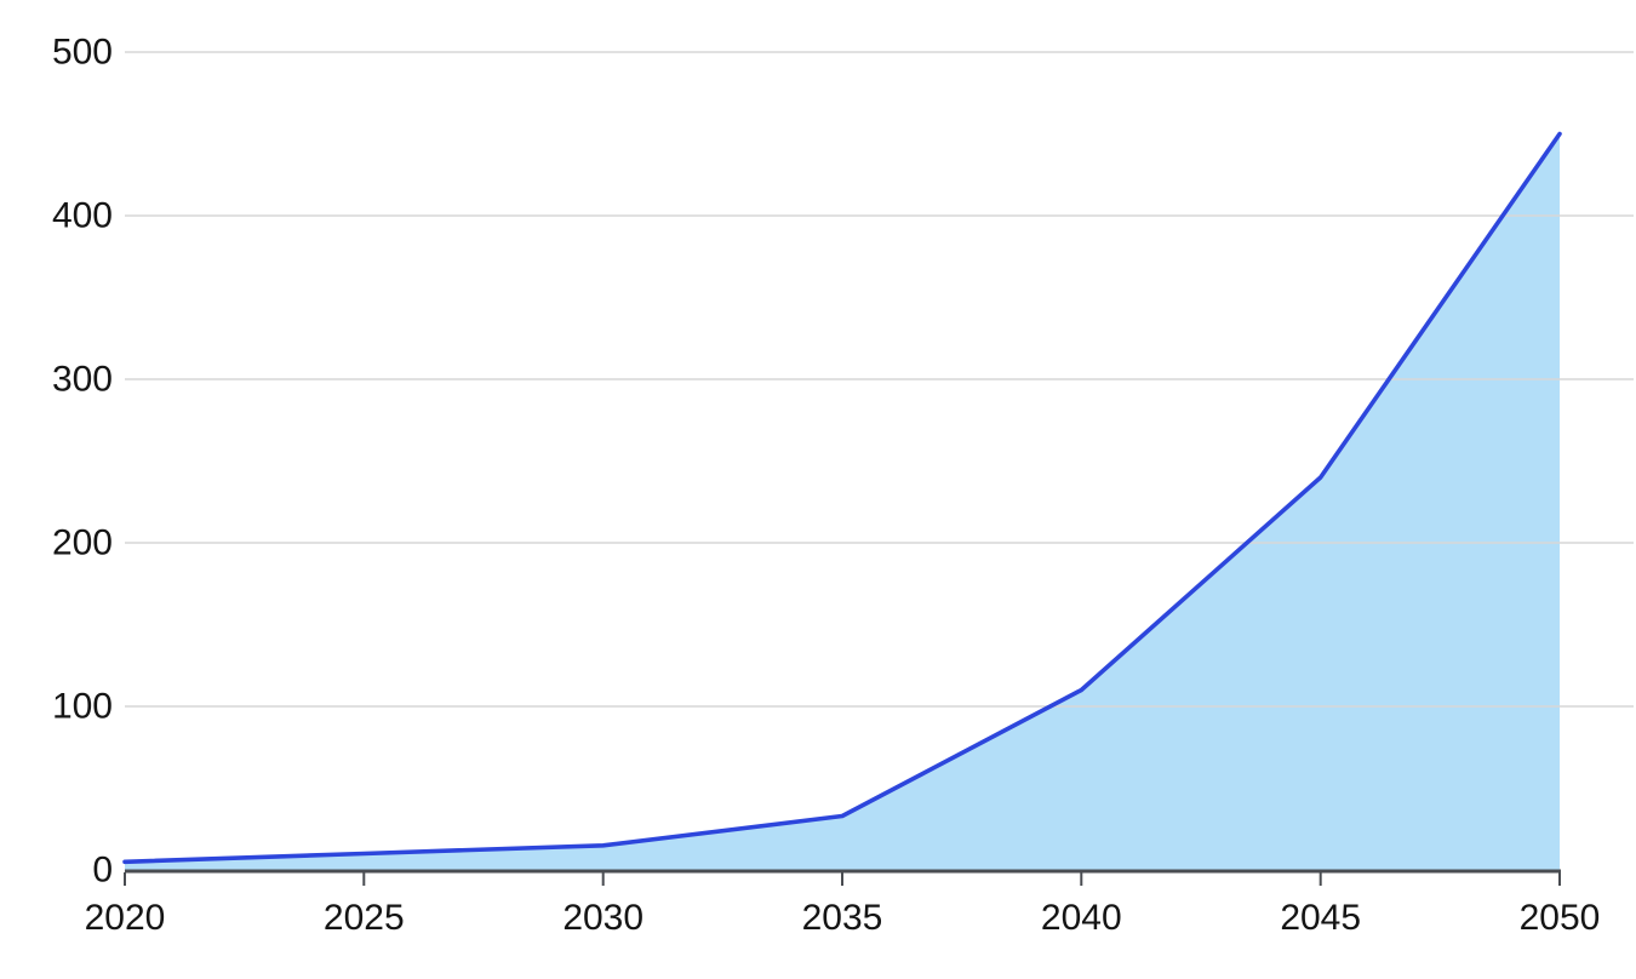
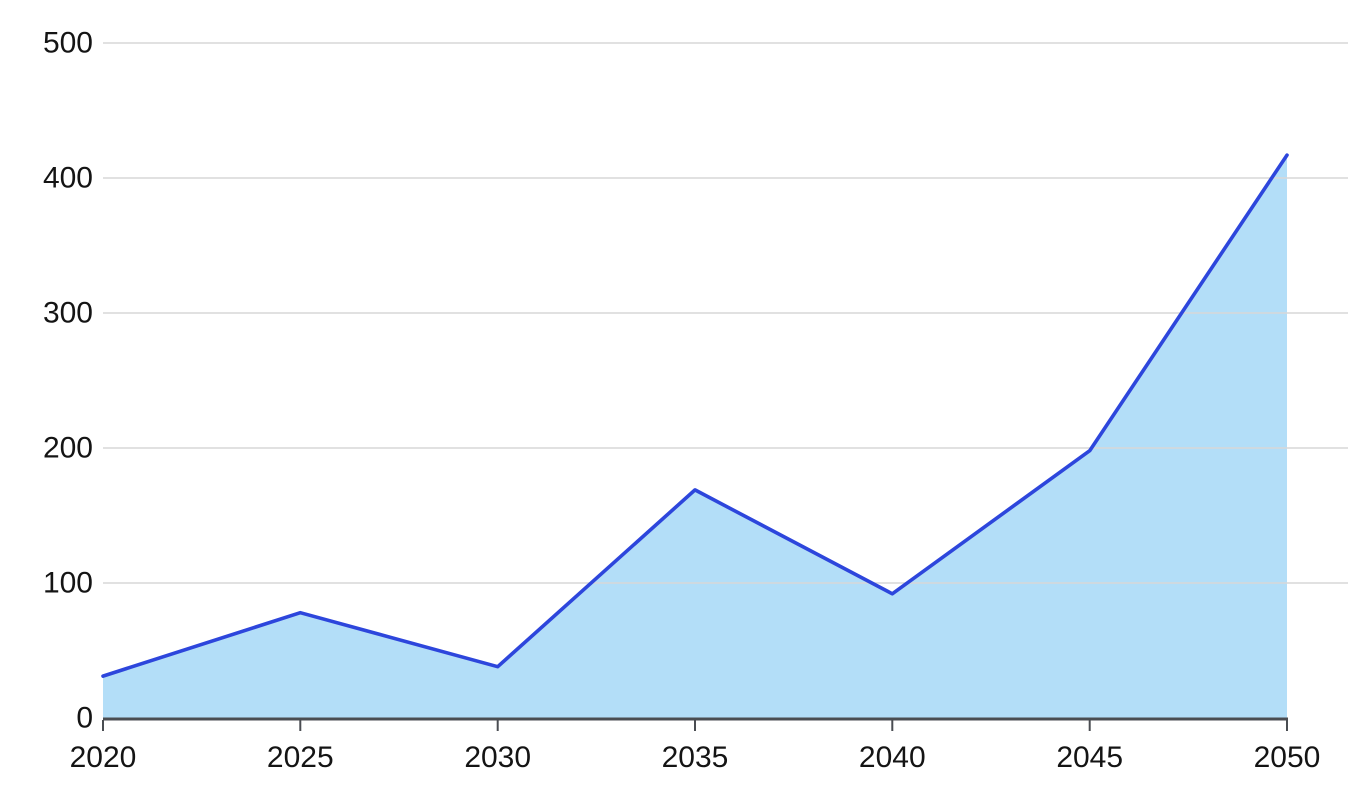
2020: 5 -> 31
2025: 10 -> 78
2030: 15 -> 38
2035: 33 -> 169
2040: 110 -> 92
2045: 240 -> 198
2050: 450 -> 417
